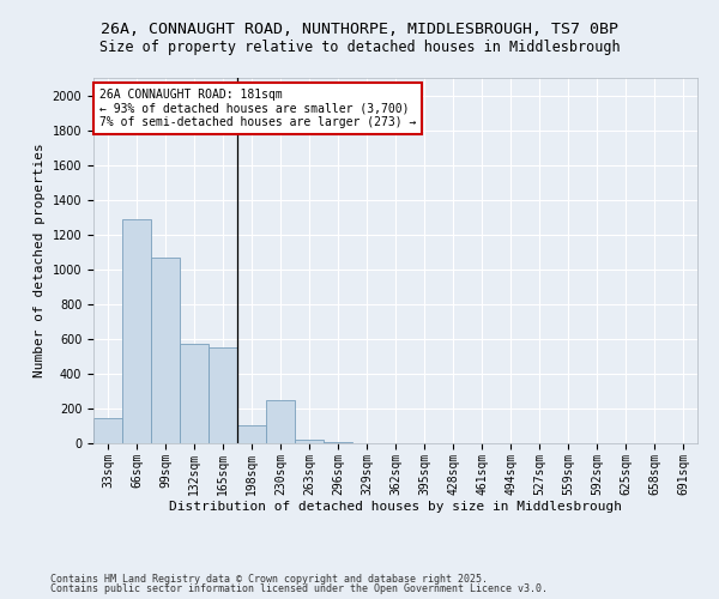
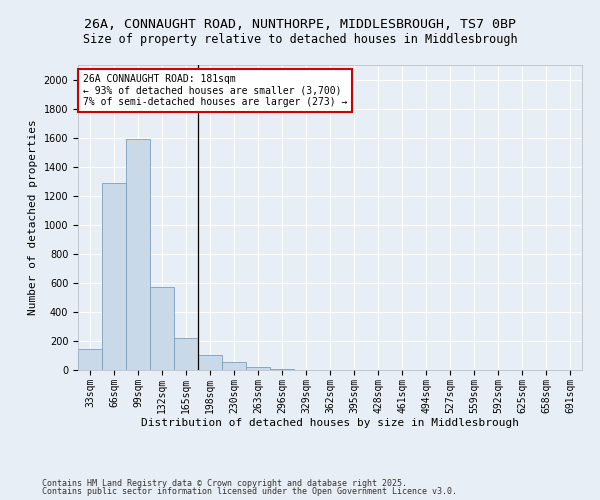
99sqm: 1070 -> 1590
165sqm: 550 -> 220
230sqm: 250 -> 60
